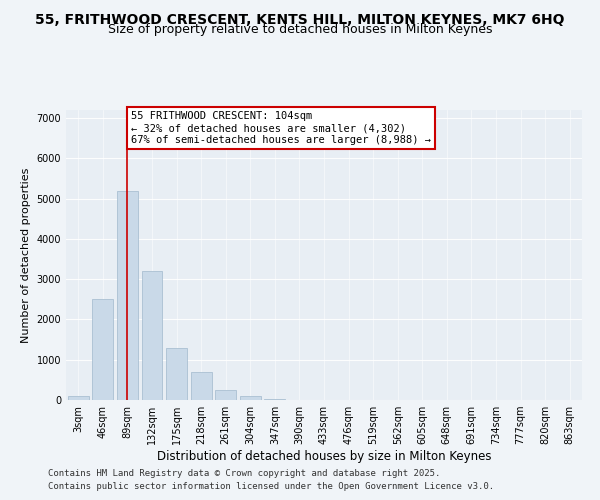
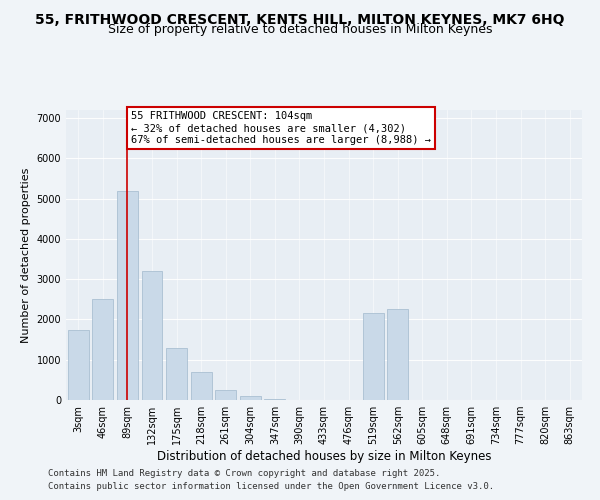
3sqm: 100 -> 1750
519sqm: 0 -> 2150
562sqm: 0 -> 2250
